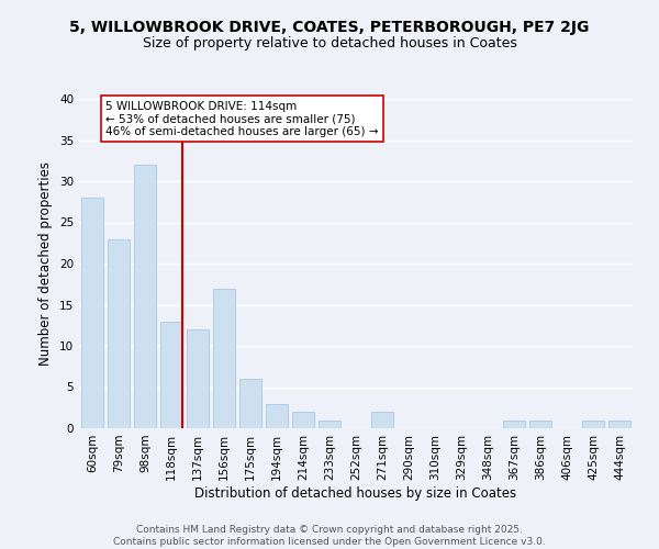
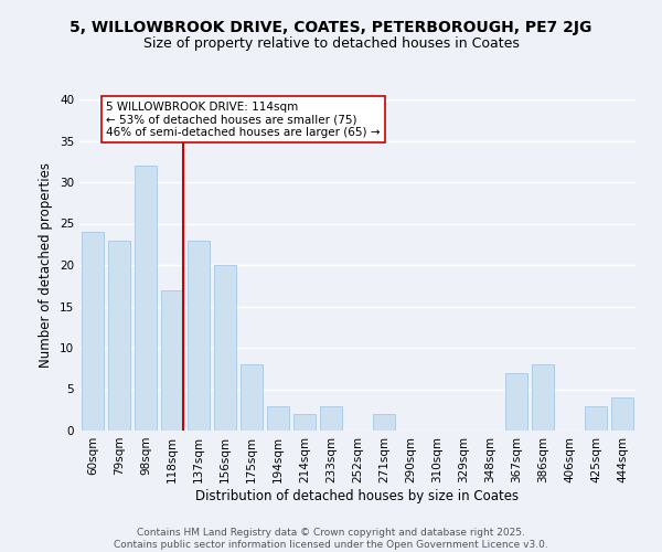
60sqm: 28 -> 24
118sqm: 13 -> 17
137sqm: 12 -> 23
156sqm: 17 -> 20
175sqm: 6 -> 8
233sqm: 1 -> 3
367sqm: 1 -> 7
386sqm: 1 -> 8
425sqm: 1 -> 3
444sqm: 1 -> 4
